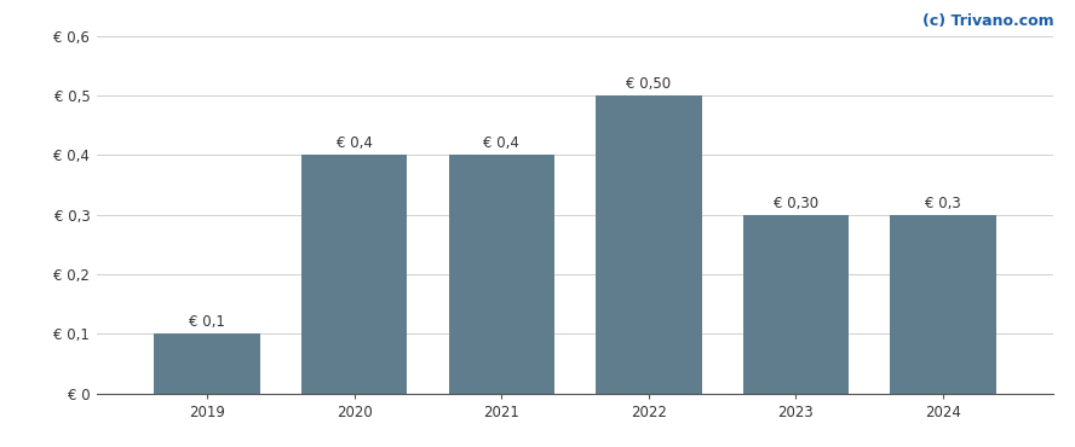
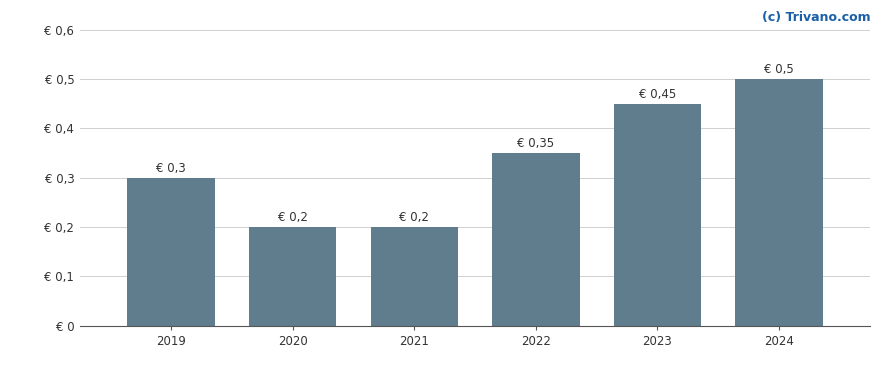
2019: 0,1 -> 0,3
2020: 0,4 -> 0,2
2021: 0,4 -> 0,2
2022: 0,50 -> 0,35
2023: 0,3 -> 0,5
2024: 0,3 -> 0,5
